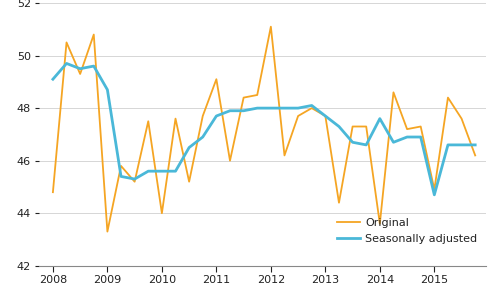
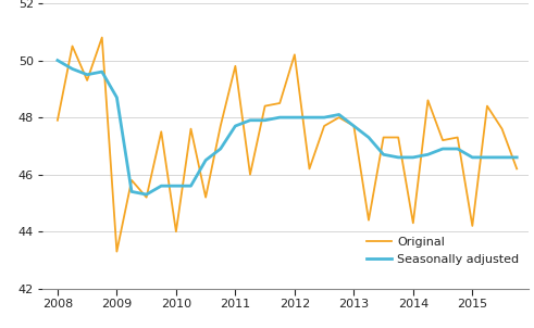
Original/2008: 44.8 -> 47.9
Seasonally adjusted/2008: 49.1 -> 50.0
Original/2011: 49.1 -> 49.8
Original/2012: 51.1 -> 50.2
Original/2014: 43.6 -> 44.3
Seasonally adjusted/2014: 47.6 -> 46.6
Original/2015: 44.9 -> 44.2
Seasonally adjusted/2015: 44.7 -> 46.6
